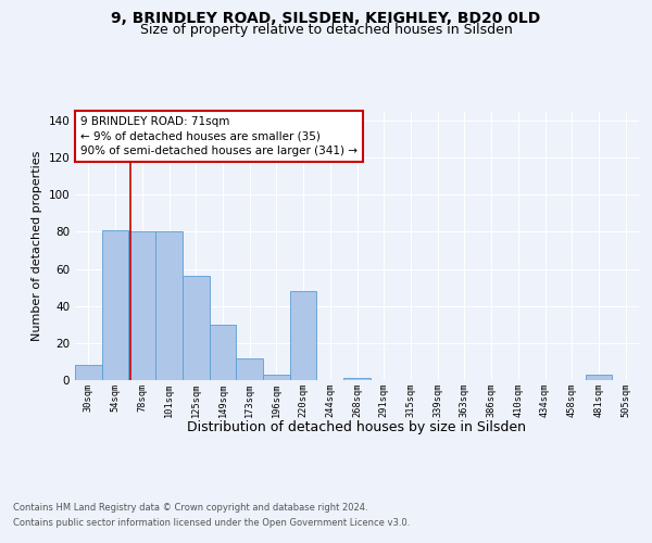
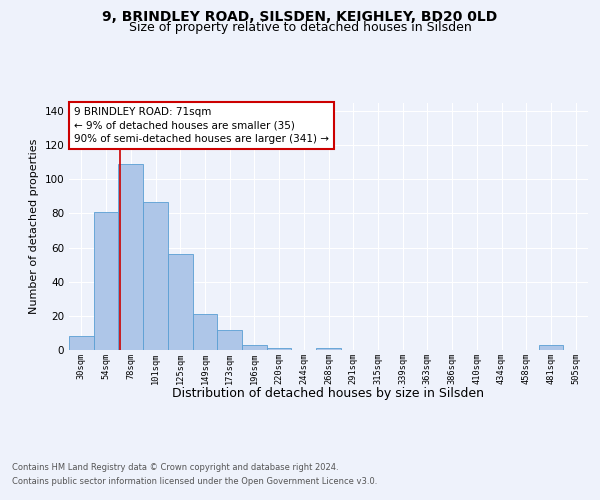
78sqm: 80 -> 109
101sqm: 80 -> 87
149sqm: 30 -> 21
220sqm: 48 -> 1
